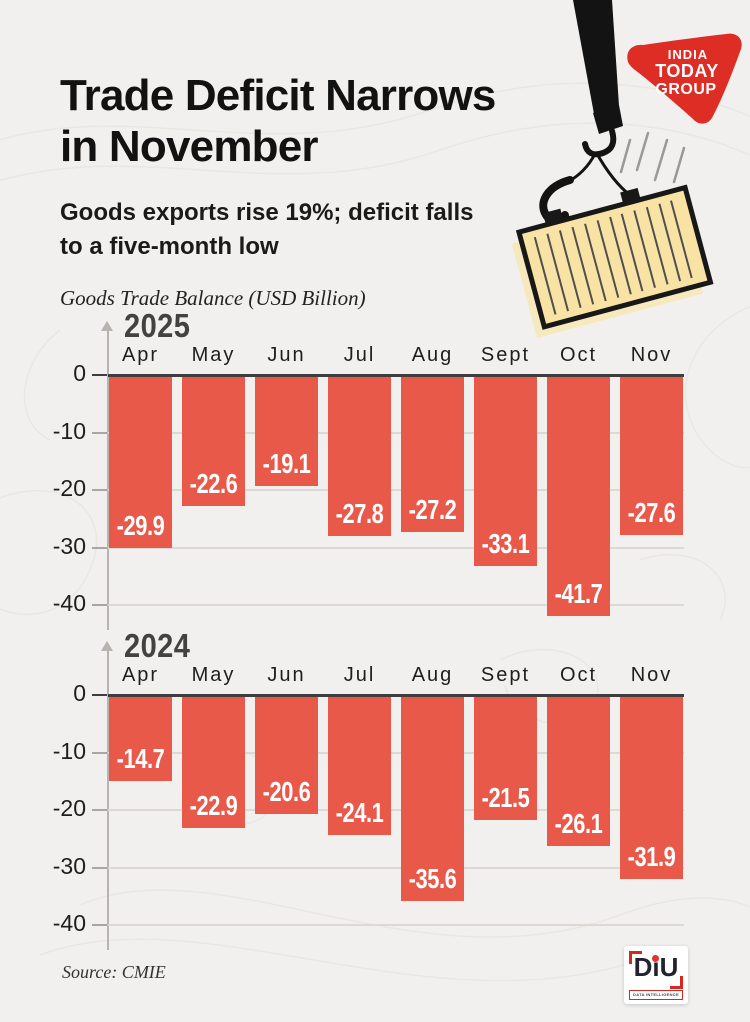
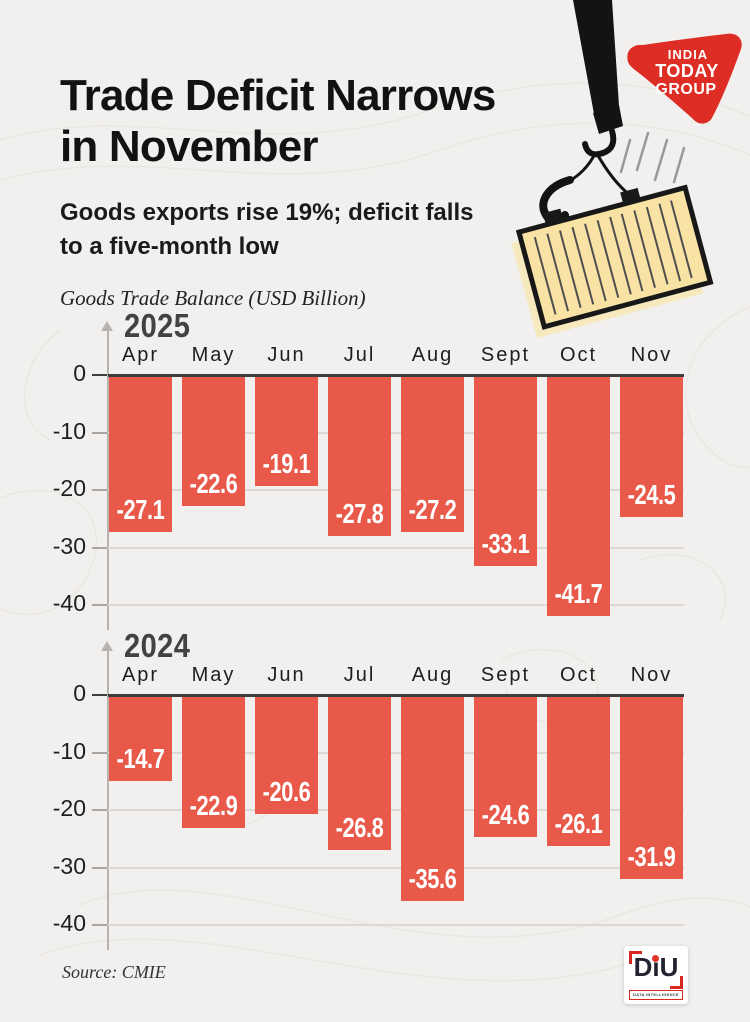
2025/Apr: -29.9 -> -27.1
2025/Nov: -27.6 -> -24.5
2024/Jul: -24.1 -> -26.8
2024/Sept: -21.5 -> -24.6
